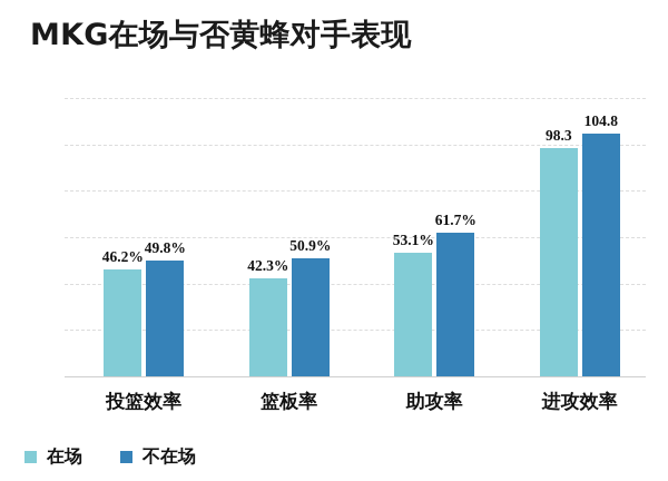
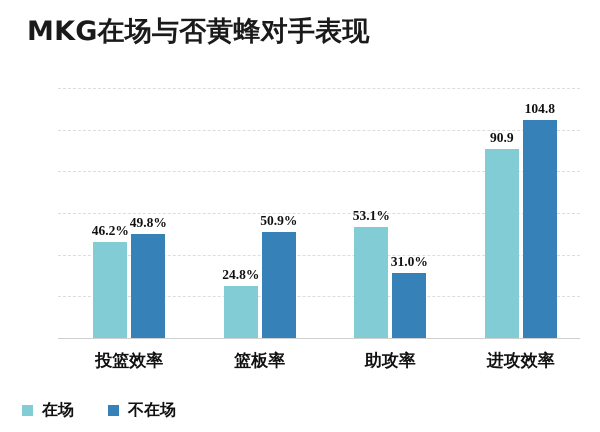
在场/篮板率: 42.3% -> 24.8%
不在场/助攻率: 61.7% -> 31.0%
在场/进攻效率: 98.3 -> 90.9
